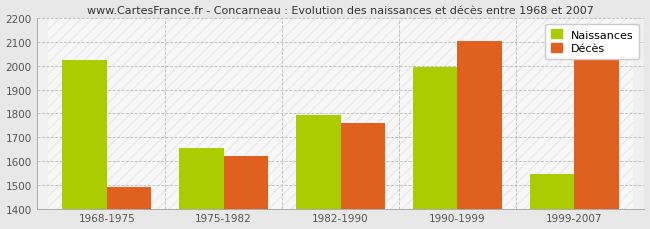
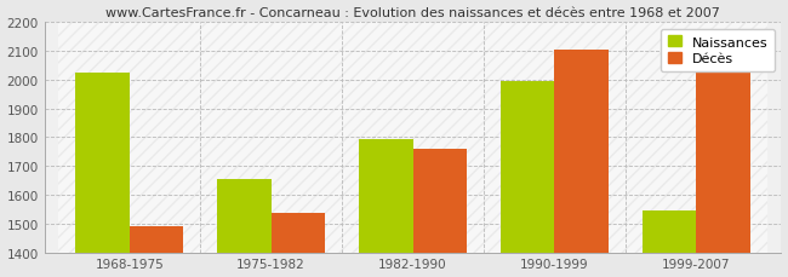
Décès/1975-1982: 1620 -> 1535
